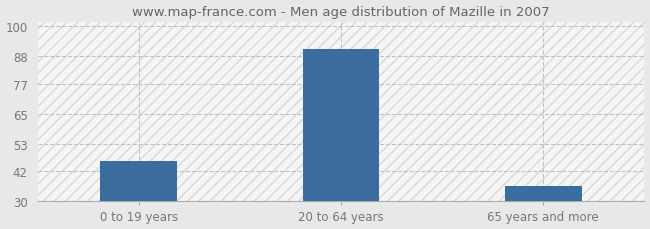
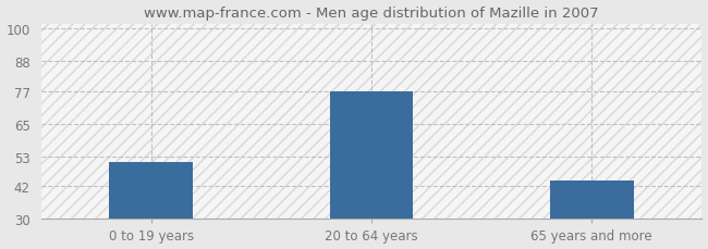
0 to 19 years: 46 -> 51
20 to 64 years: 91 -> 77
65 years and more: 36 -> 44
